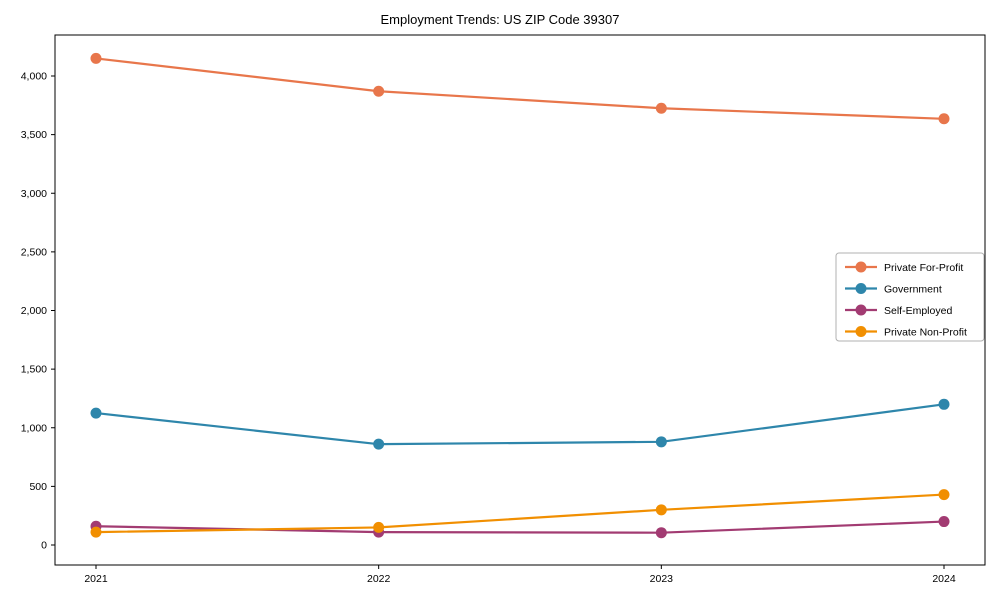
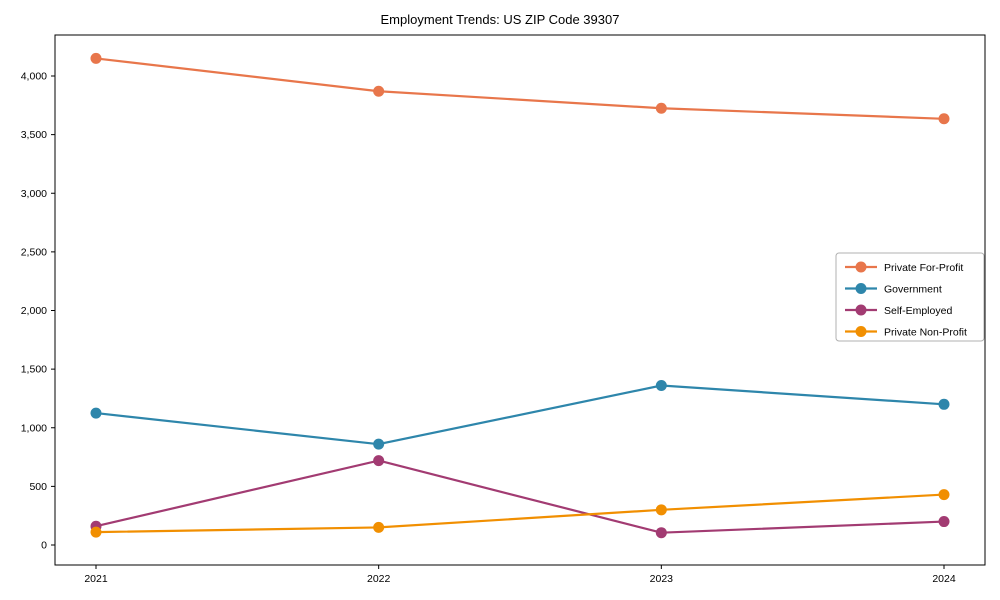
Self-Employed/2022: 110 -> 720
Government/2023: 880 -> 1360
